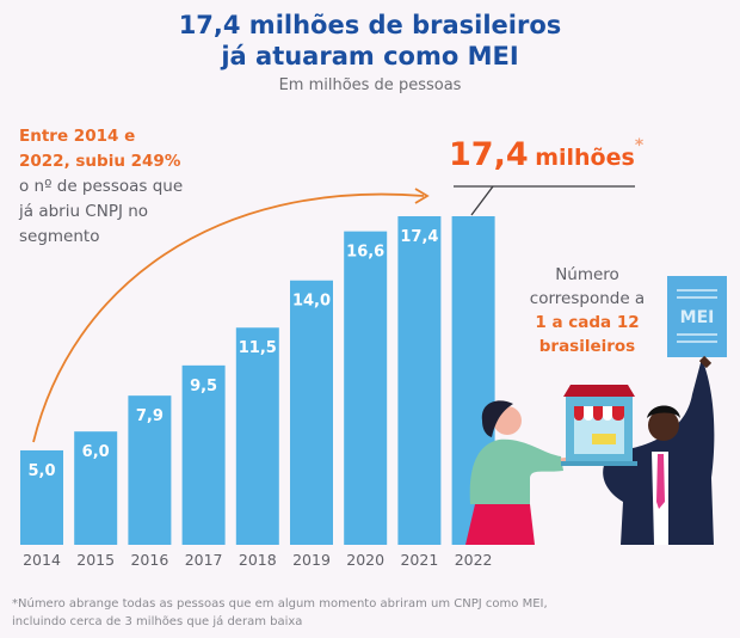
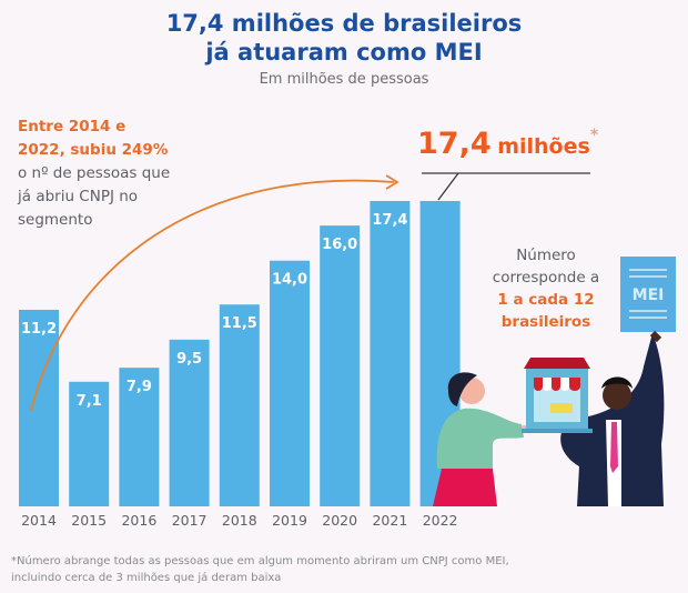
2014: 5,0 -> 11,2
2015: 6,0 -> 7,1
2020: 16,6 -> 16,0
